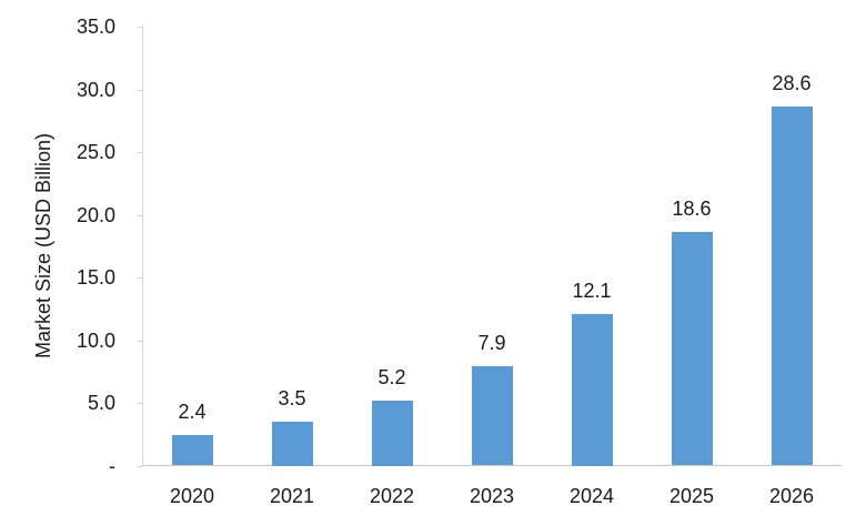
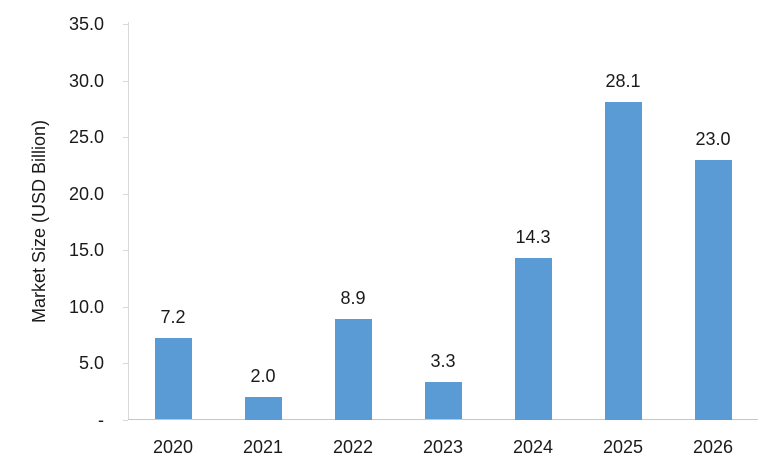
2020: 2.4 -> 7.2
2021: 3.5 -> 2.0
2022: 5.2 -> 8.9
2023: 7.9 -> 3.3
2024: 12.1 -> 14.3
2025: 18.6 -> 28.1
2026: 28.6 -> 23.0
